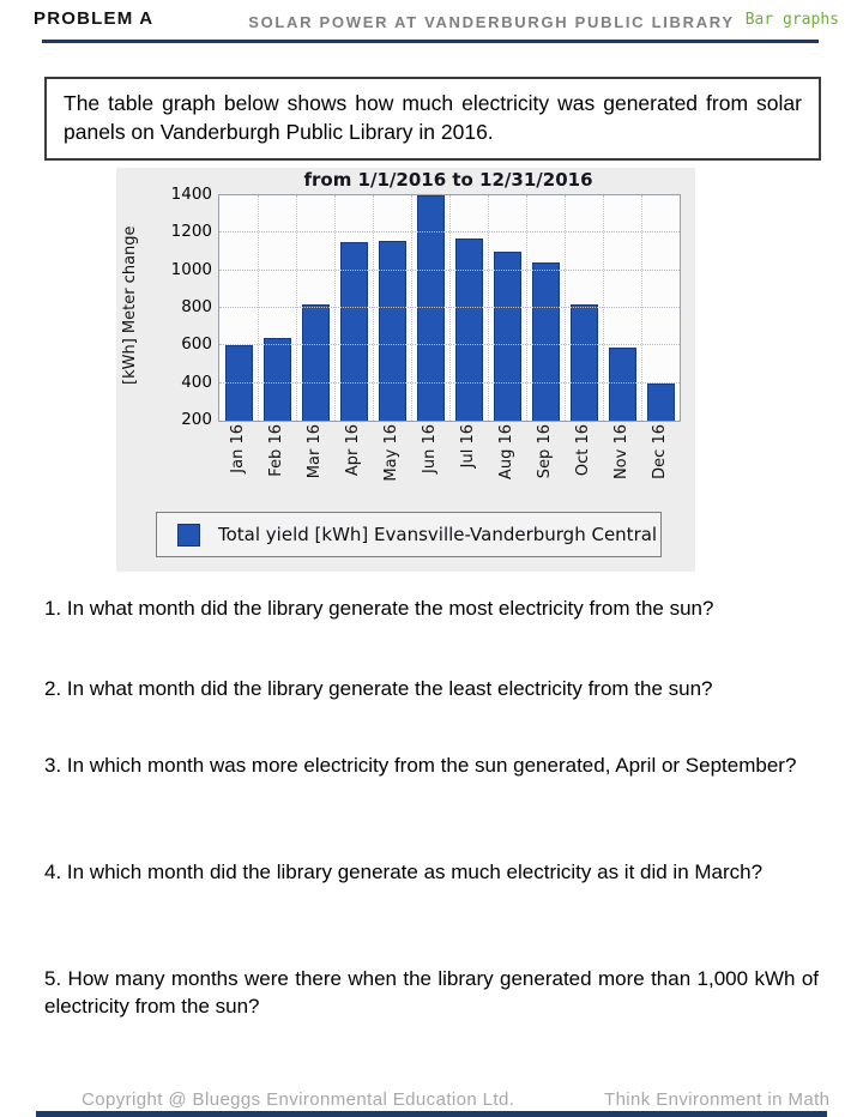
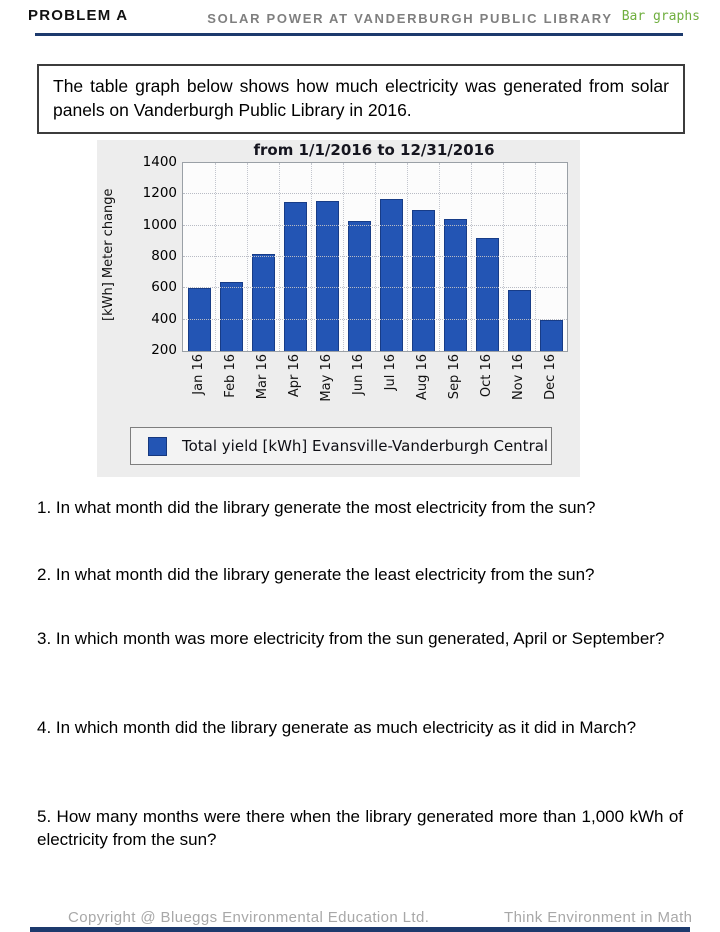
Jun 16: 1400 -> 1030
Oct 16: 820 -> 920
